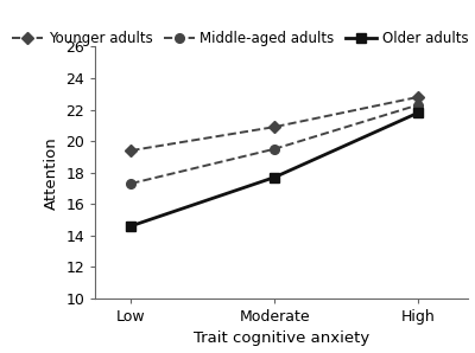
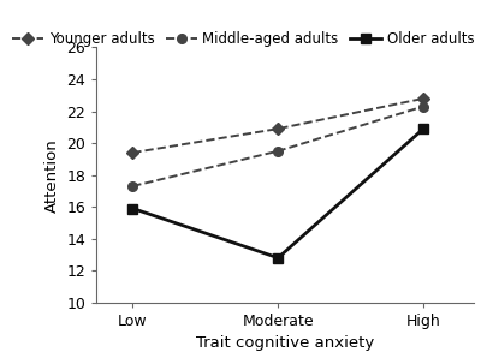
Older adults/Low: 14.6 -> 15.9
Older adults/Moderate: 17.7 -> 12.8
Older adults/High: 21.8 -> 20.9
